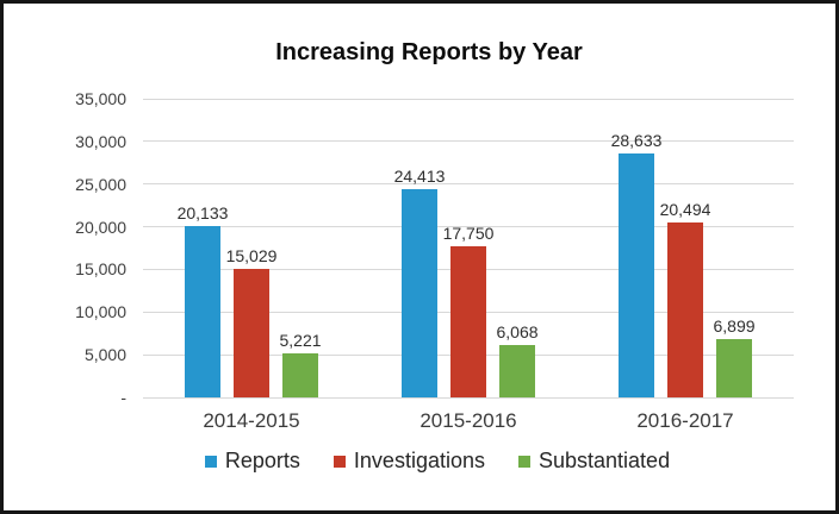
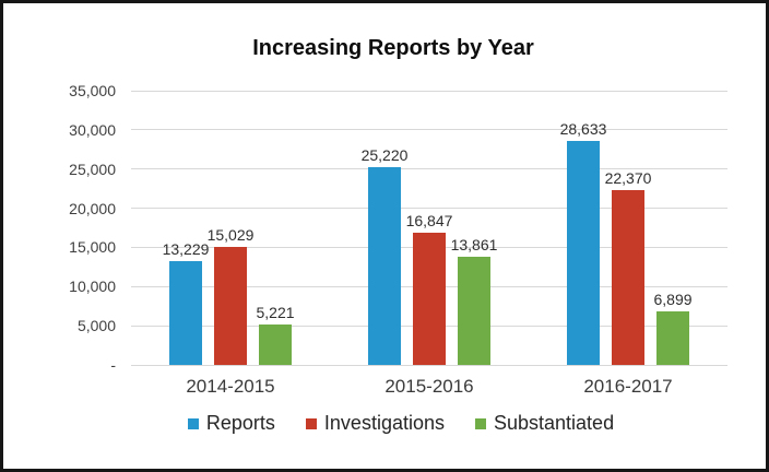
Reports/2014-2015: 20,133 -> 13,229
Reports/2015-2016: 24,413 -> 25,220
Investigations/2015-2016: 17,750 -> 16,847
Substantiated/2015-2016: 6,068 -> 13,861
Investigations/2016-2017: 20,494 -> 22,370
